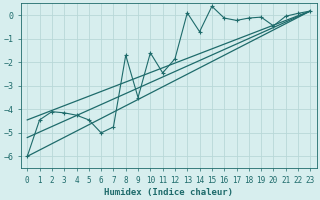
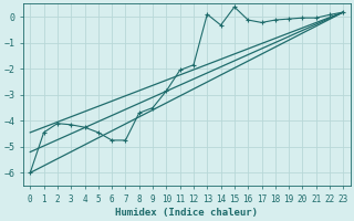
6: -5.00 -> -4.75
8: -1.70 -> -3.70
10: -1.60 -> -2.85
11: -2.45 -> -2.05
14: -0.70 -> -0.32
20: -0.45 -> -0.04
